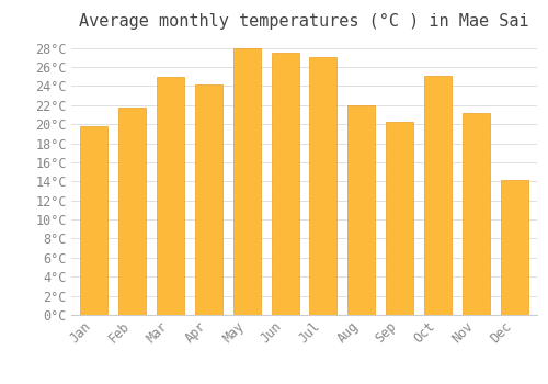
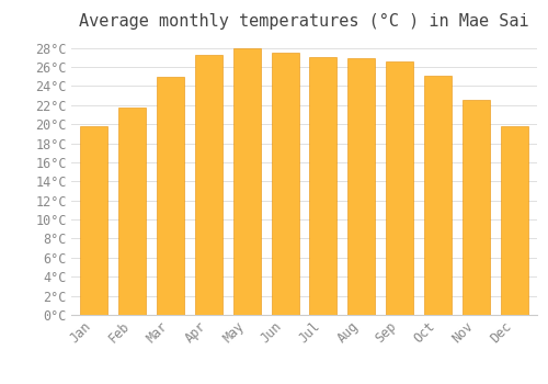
Apr: 24.2°C -> 27.3°C
Aug: 22.0°C -> 26.9°C
Sep: 20.2°C -> 26.6°C
Nov: 21.2°C -> 22.5°C
Dec: 14.2°C -> 19.8°C
